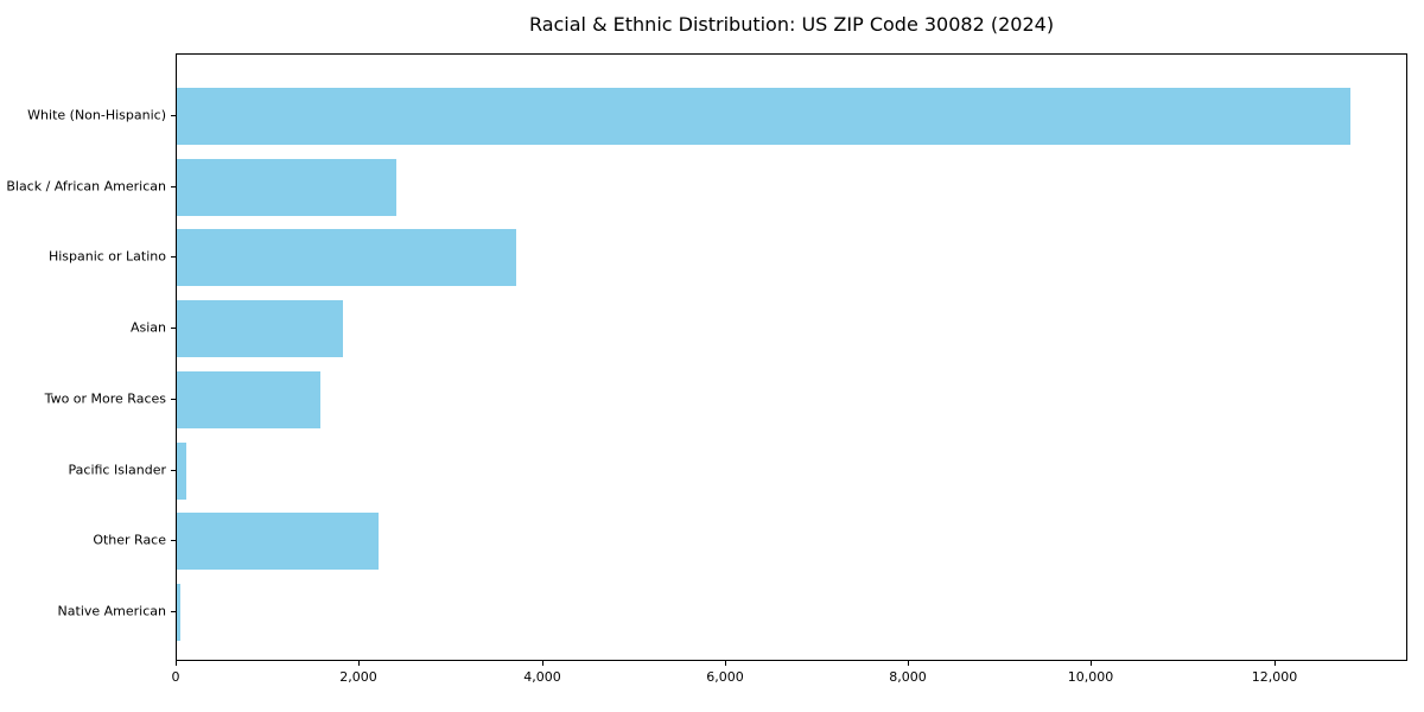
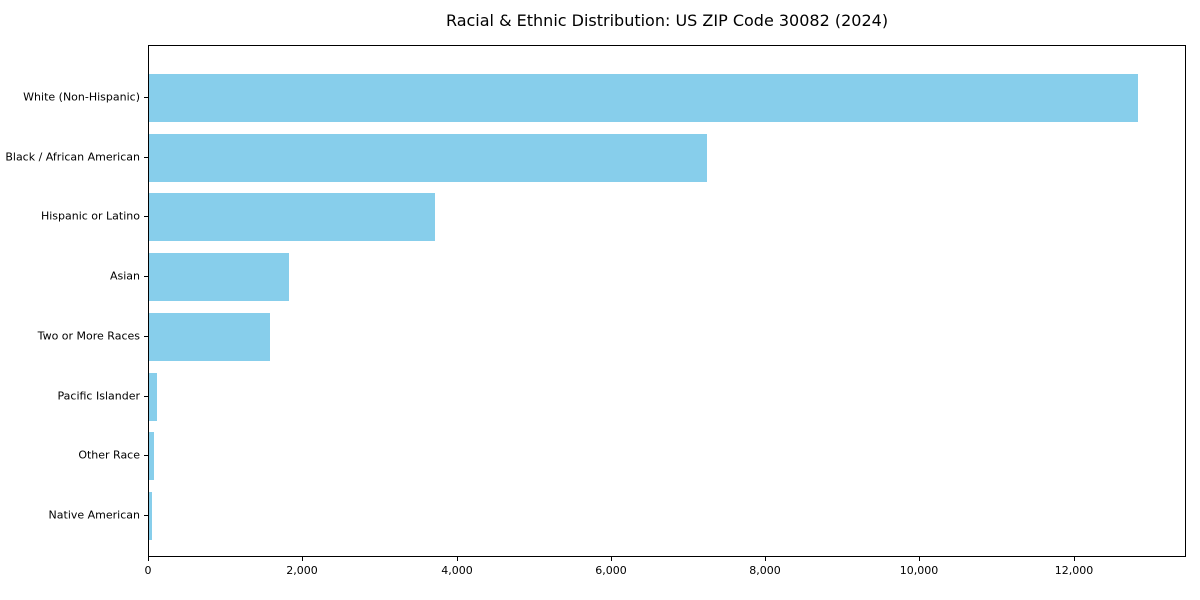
Black / African American: 2400 -> 7200
Other Race: 2200 -> 100
